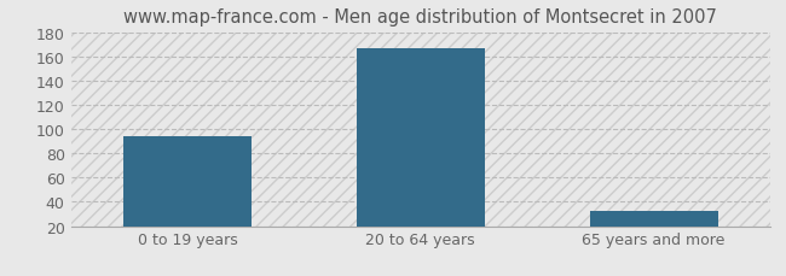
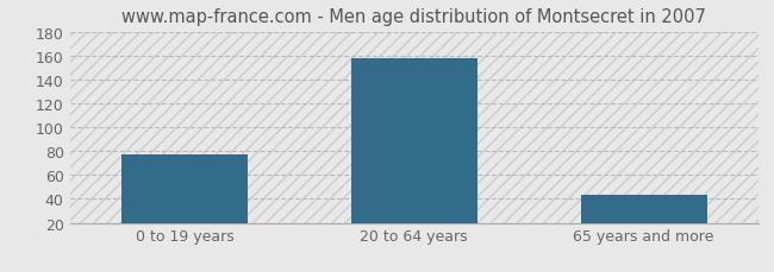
0 to 19 years: 94 -> 77
20 to 64 years: 167 -> 158
65 years and more: 33 -> 43
